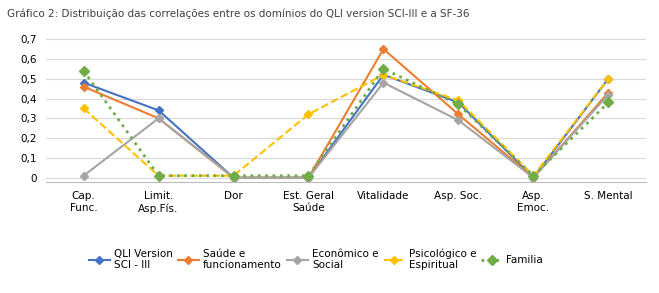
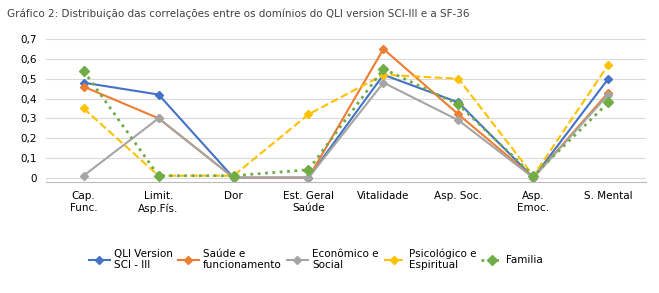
QLI Version SCI - III/Limit. Asp.Fís.: 0,34 -> 0,42
Familia/Est. Geral Saúde: 0,01 -> 0,04
Psicológico e Espiritual/Asp. Soc.: 0,39 -> 0,50
Psicológico e Espiritual/S. Mental: 0,50 -> 0,57
